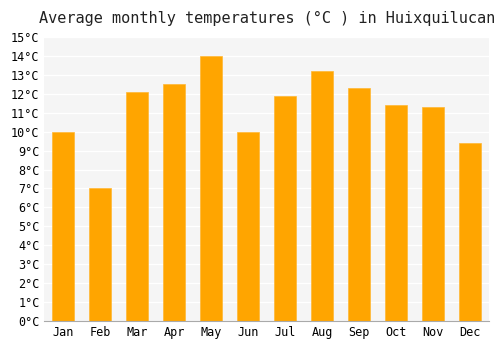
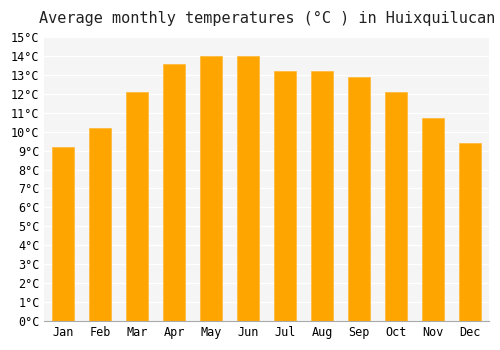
Jan: 10.0°C -> 9.2°C
Feb: 7.0°C -> 10.2°C
Apr: 12.5°C -> 13.6°C
Jun: 10.0°C -> 14.0°C
Jul: 11.9°C -> 13.2°C
Sep: 12.3°C -> 12.9°C
Oct: 11.4°C -> 12.1°C
Nov: 11.3°C -> 10.7°C
